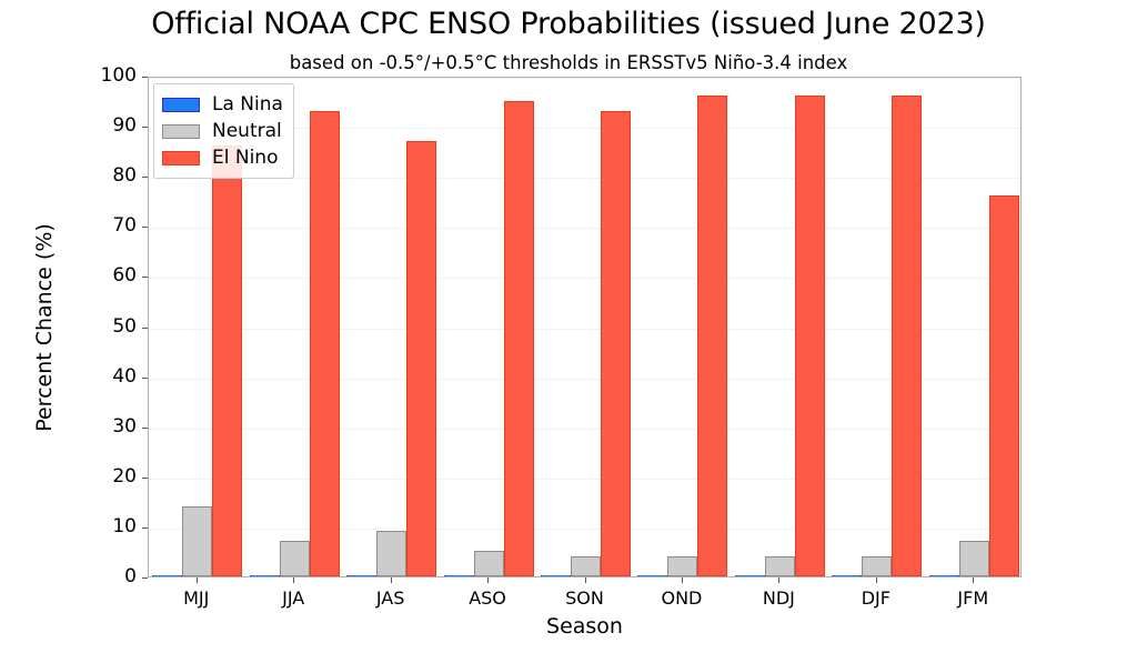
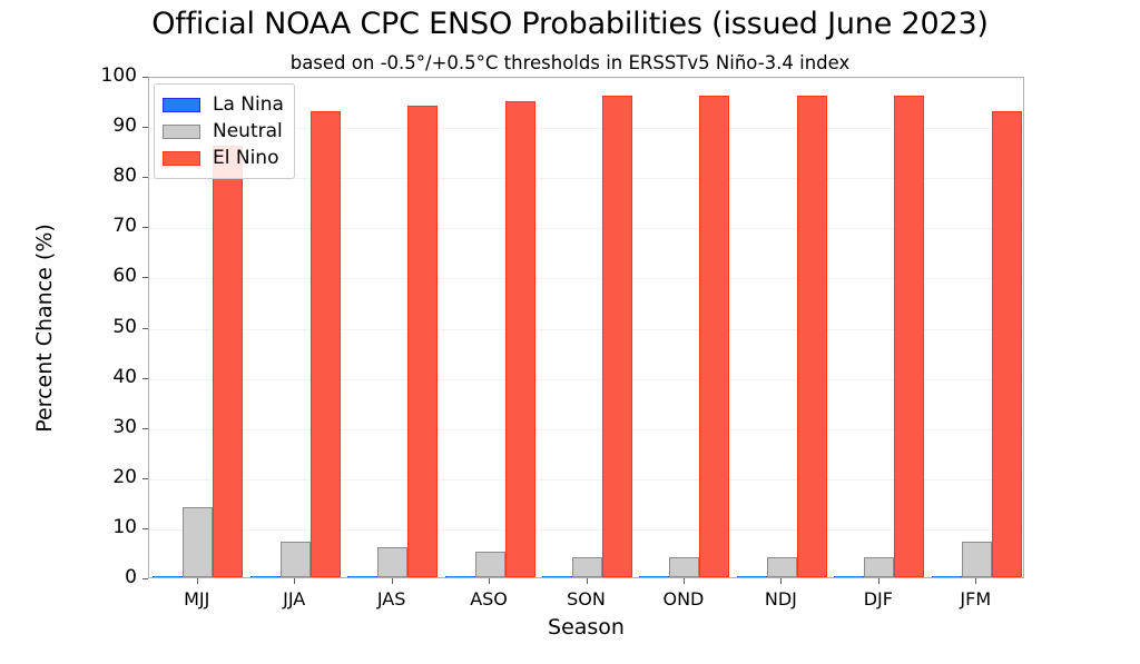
Neutral/JAS: 9 -> 6
El Nino/JAS: 87 -> 94
El Nino/SON: 93 -> 96
El Nino/JFM: 76 -> 93
